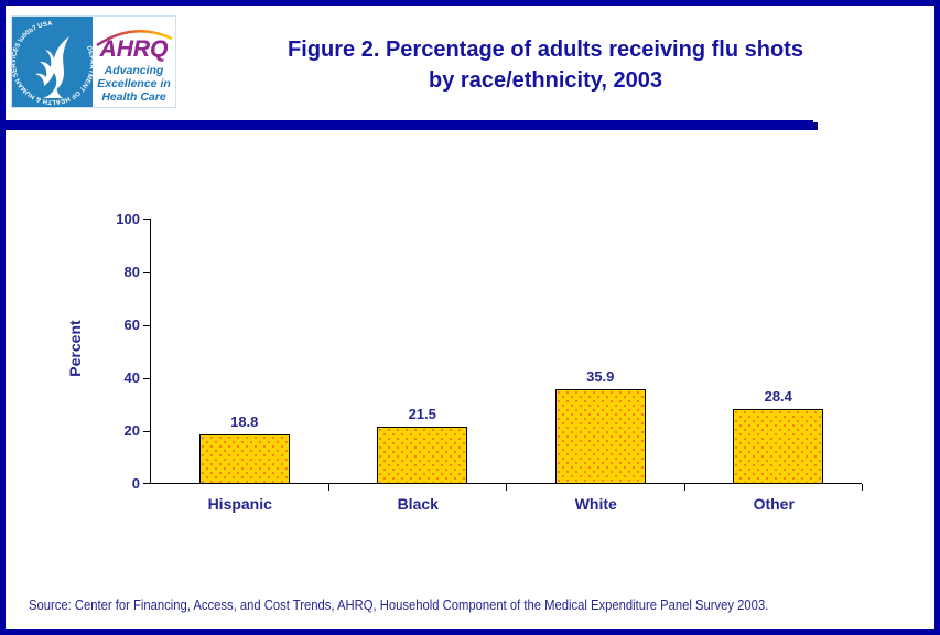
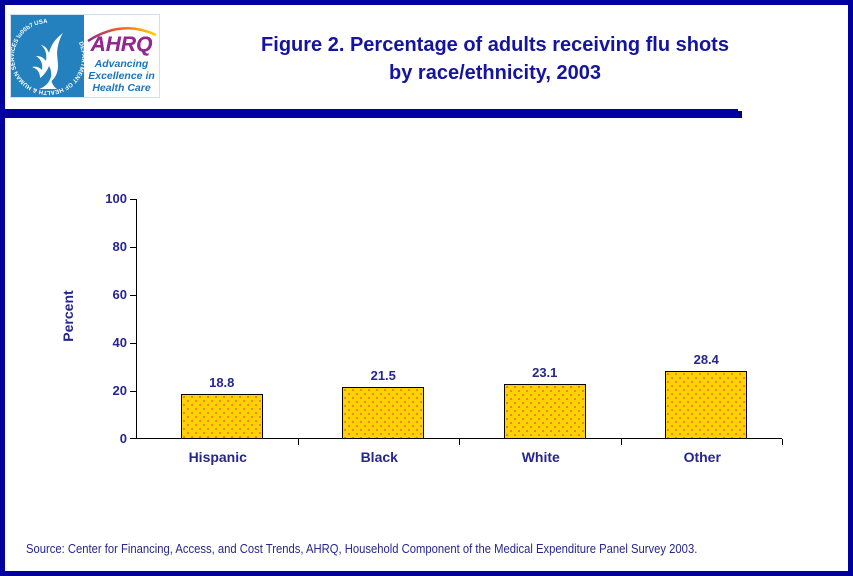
White: 35.9 -> 23.1
